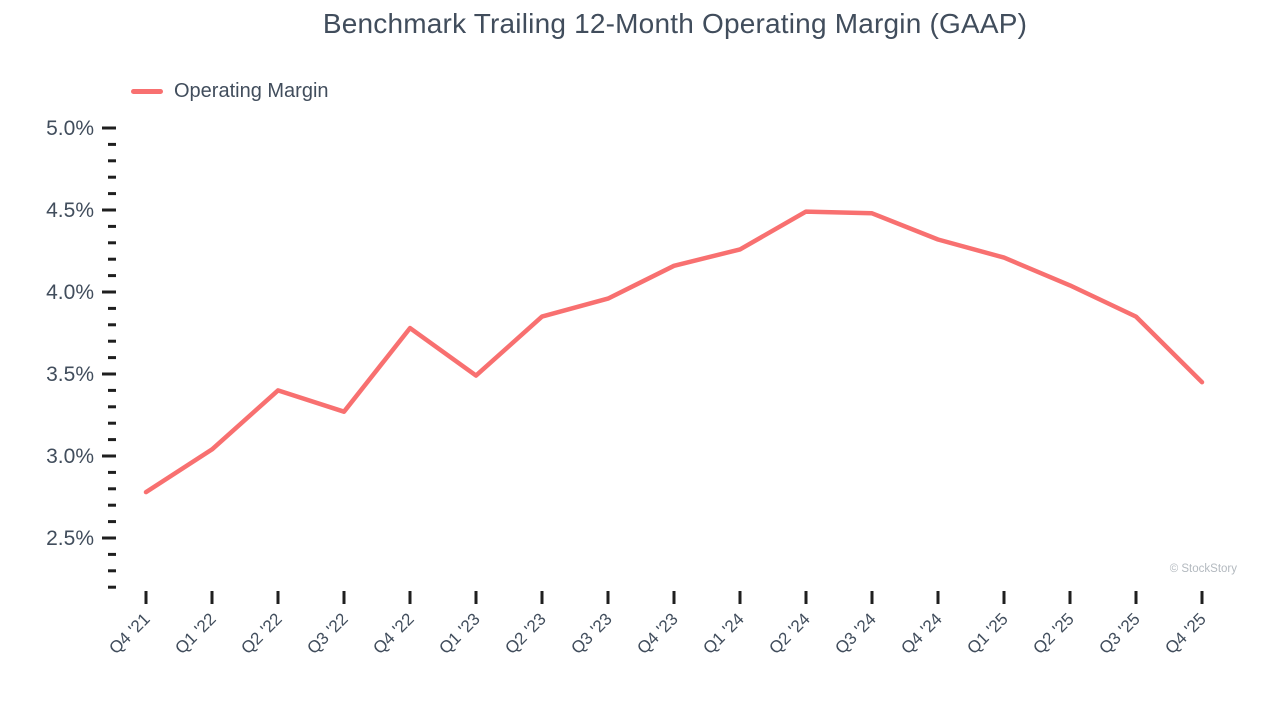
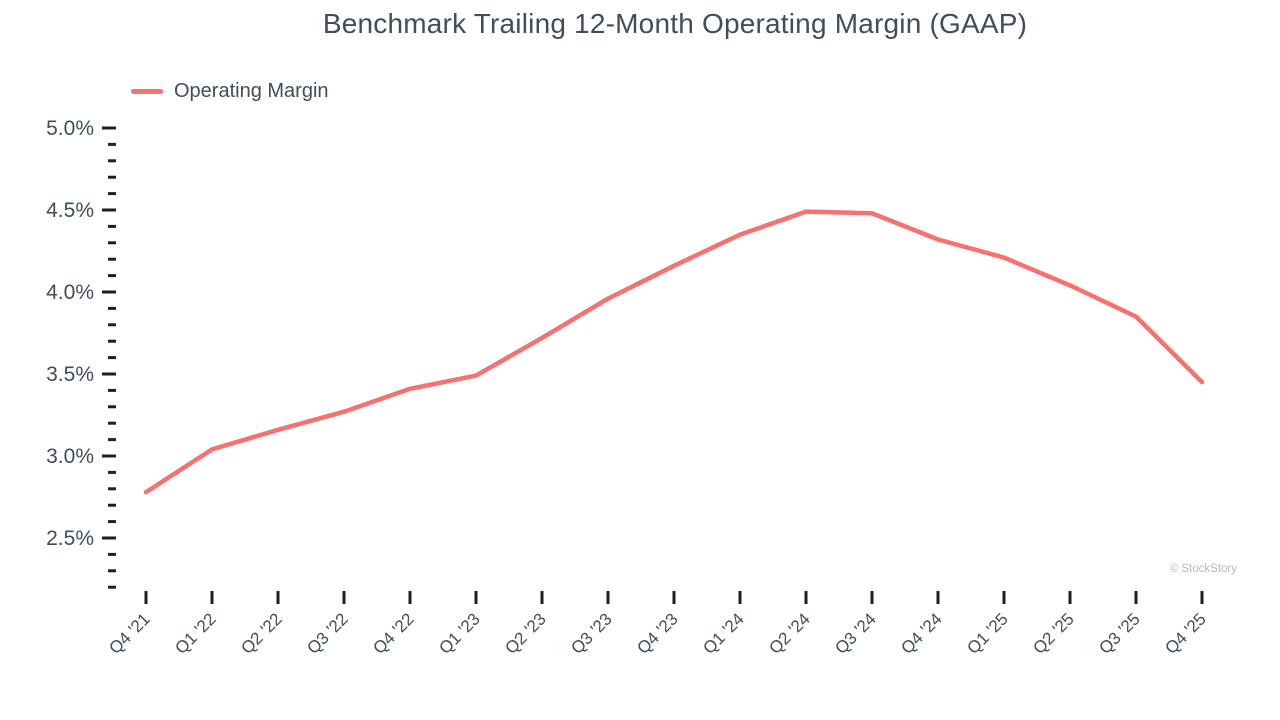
Q2 '22: 3.40% -> 3.16%
Q4 '22: 3.78% -> 3.41%
Q2 '23: 3.85% -> 3.72%
Q1 '24: 4.26% -> 4.35%
